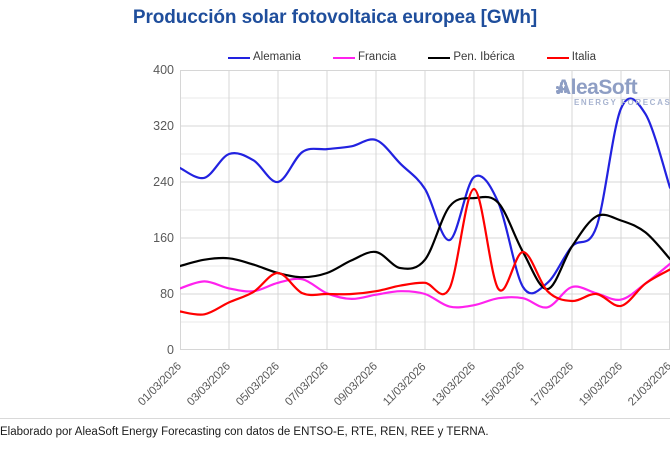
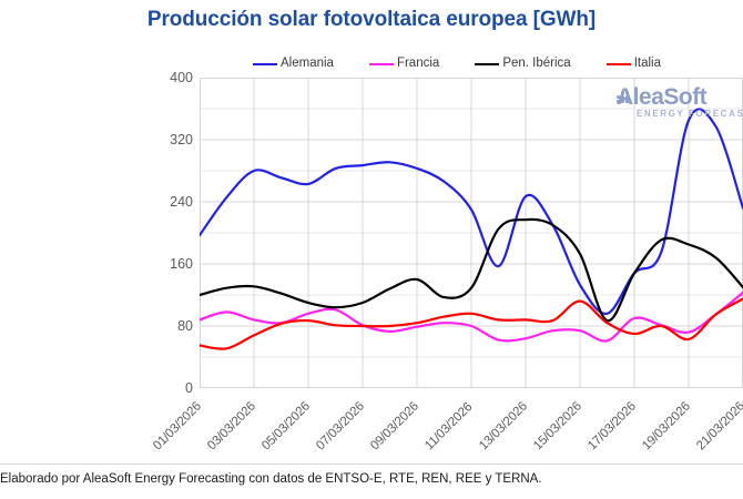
Alemania/01/03/2026: 260 -> 200
Alemania/05/03/2026: 240 -> 260
Italia/05/03/2026: 110 -> 90
Alemania/09/03/2026: 300 -> 280
Italia/13/03/2026: 230 -> 90
Alemania/15/03/2026: 90 -> 130
Pen. Ibérica/15/03/2026: 140 -> 170
Italia/15/03/2026: 140 -> 110
